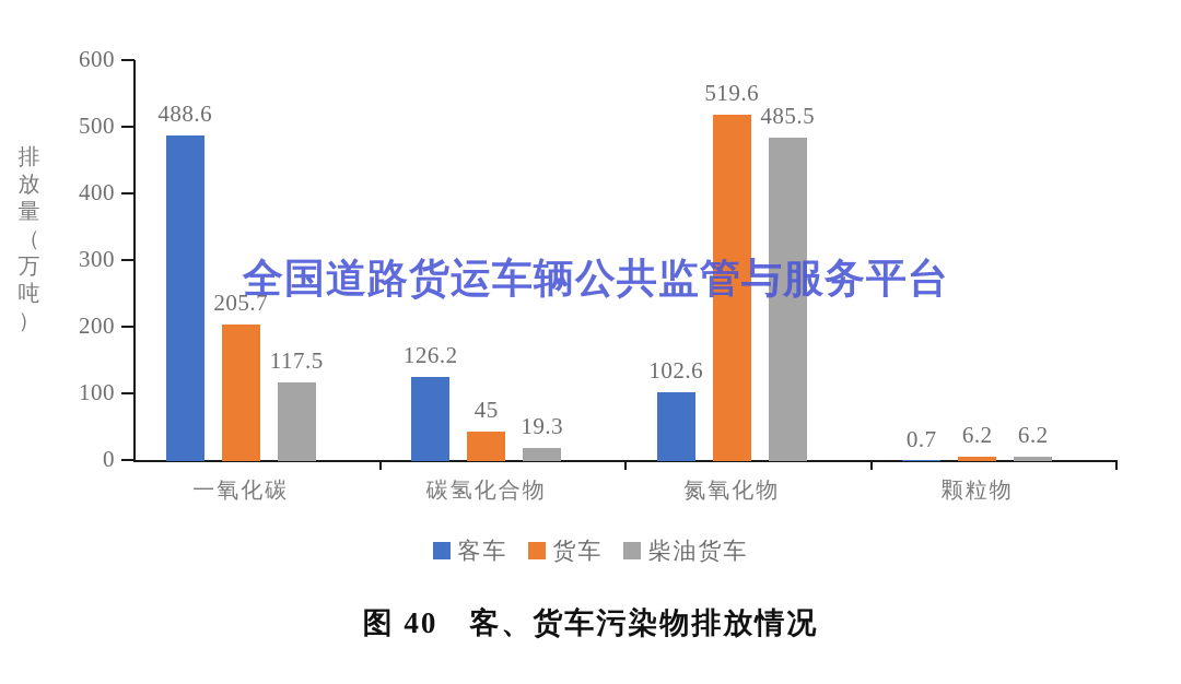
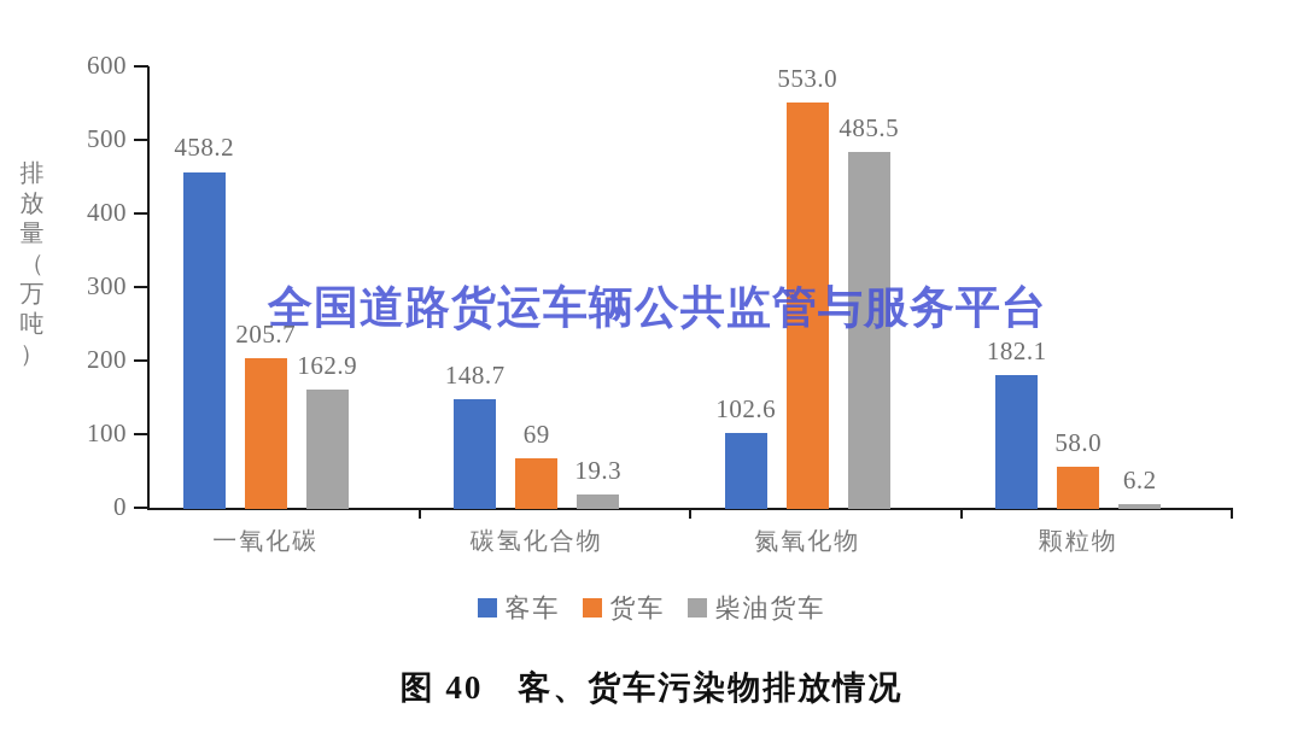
客车/一氧化碳: 488.6 -> 458.2
柴油货车/一氧化碳: 117.5 -> 162.9
客车/碳氢化合物: 126.2 -> 148.7
货车/碳氢化合物: 45 -> 69
货车/氮氧化物: 519.6 -> 553.0
客车/颗粒物: 0.7 -> 182.1
货车/颗粒物: 6.2 -> 58.0
